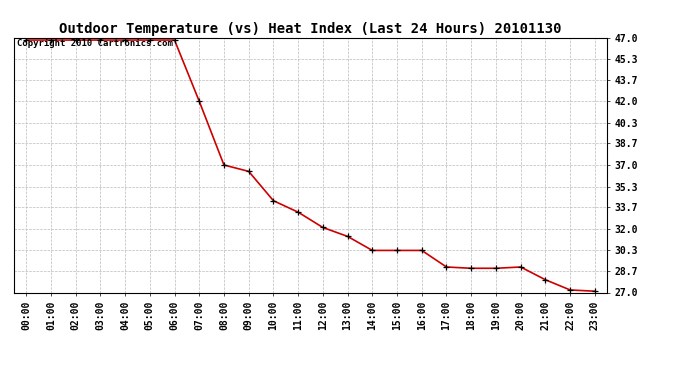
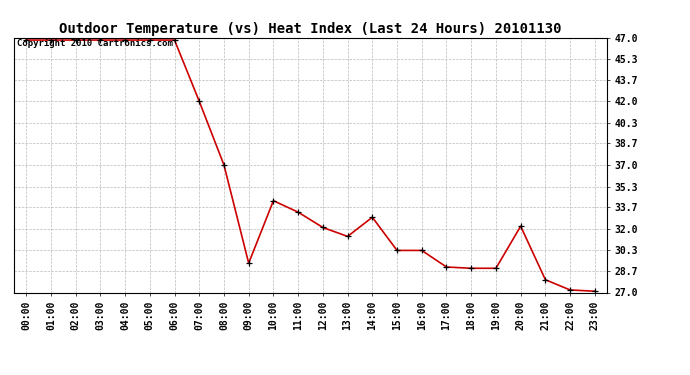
09:00: 36.5 -> 29.3
14:00: 30.3 -> 32.9
20:00: 29.0 -> 32.2
